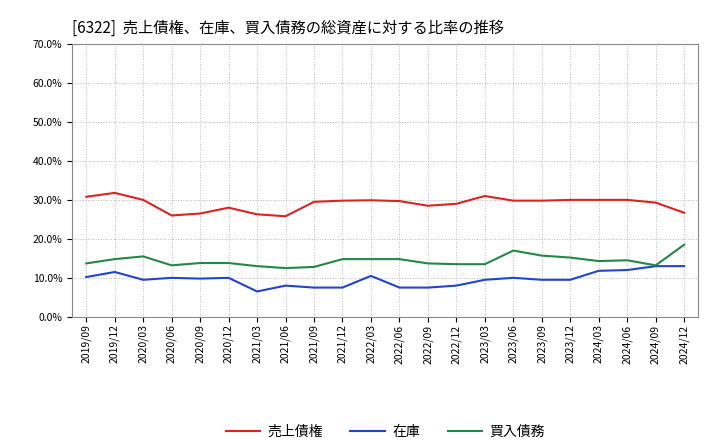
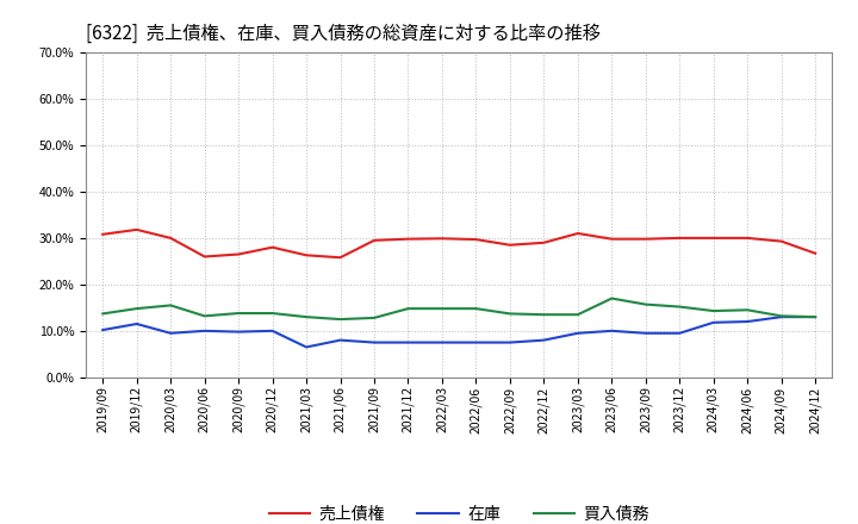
在庫/2022/03: 10.5% -> 7.5%
買入債務/2024/12: 18.5% -> 13.0%
